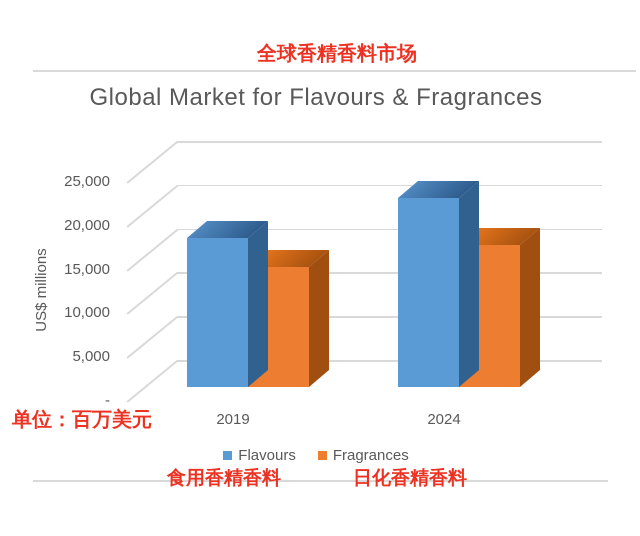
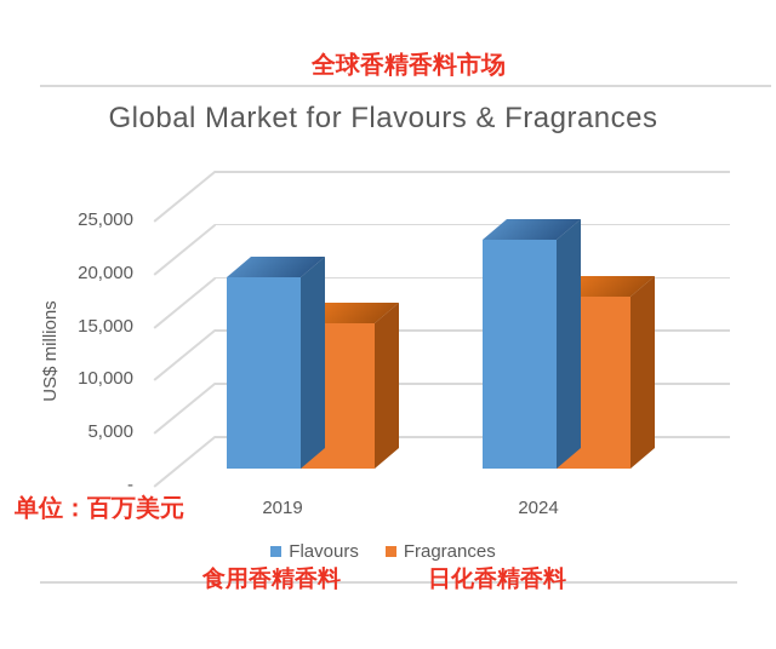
Flavours/2019: 17000 -> 18000
